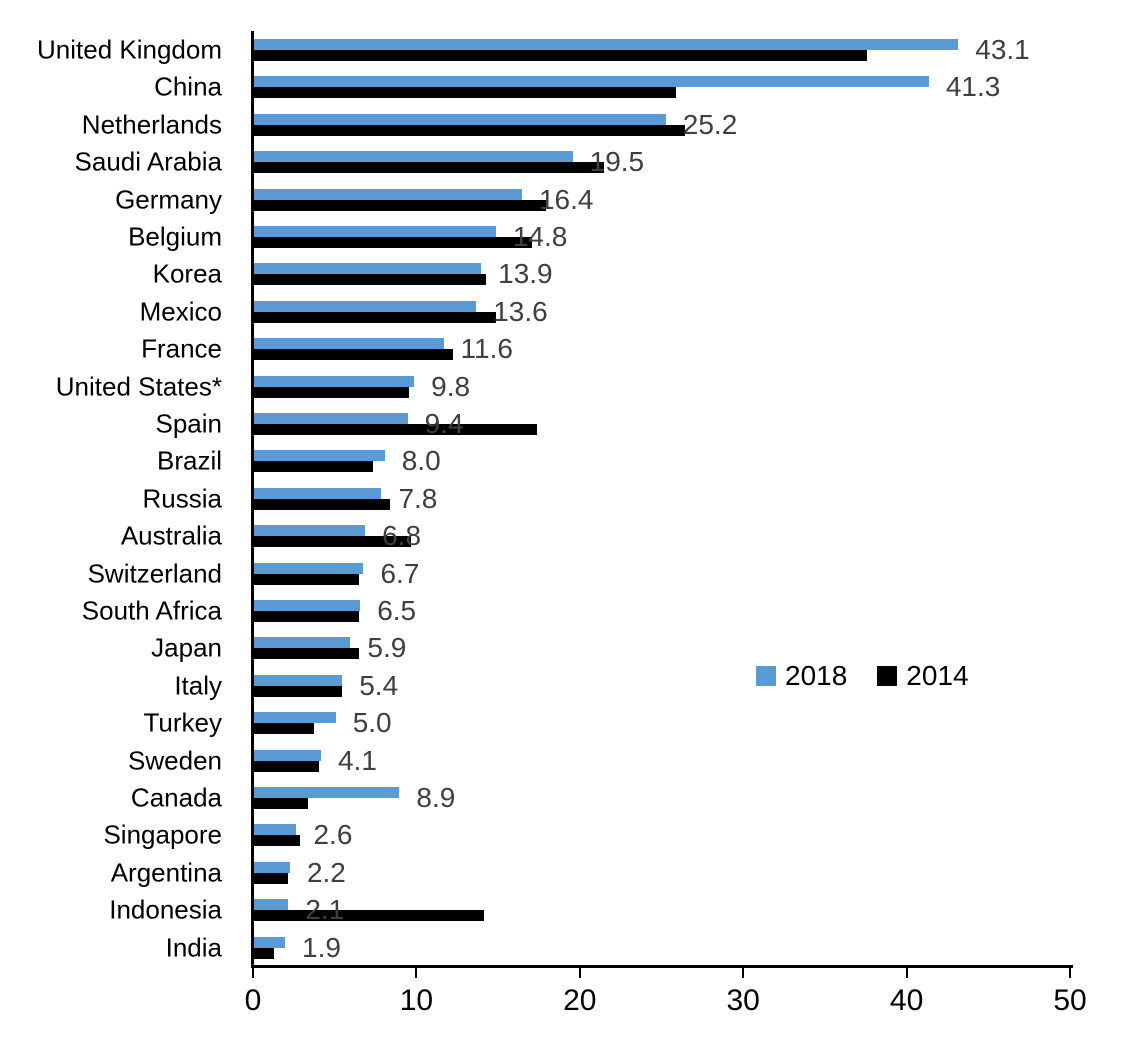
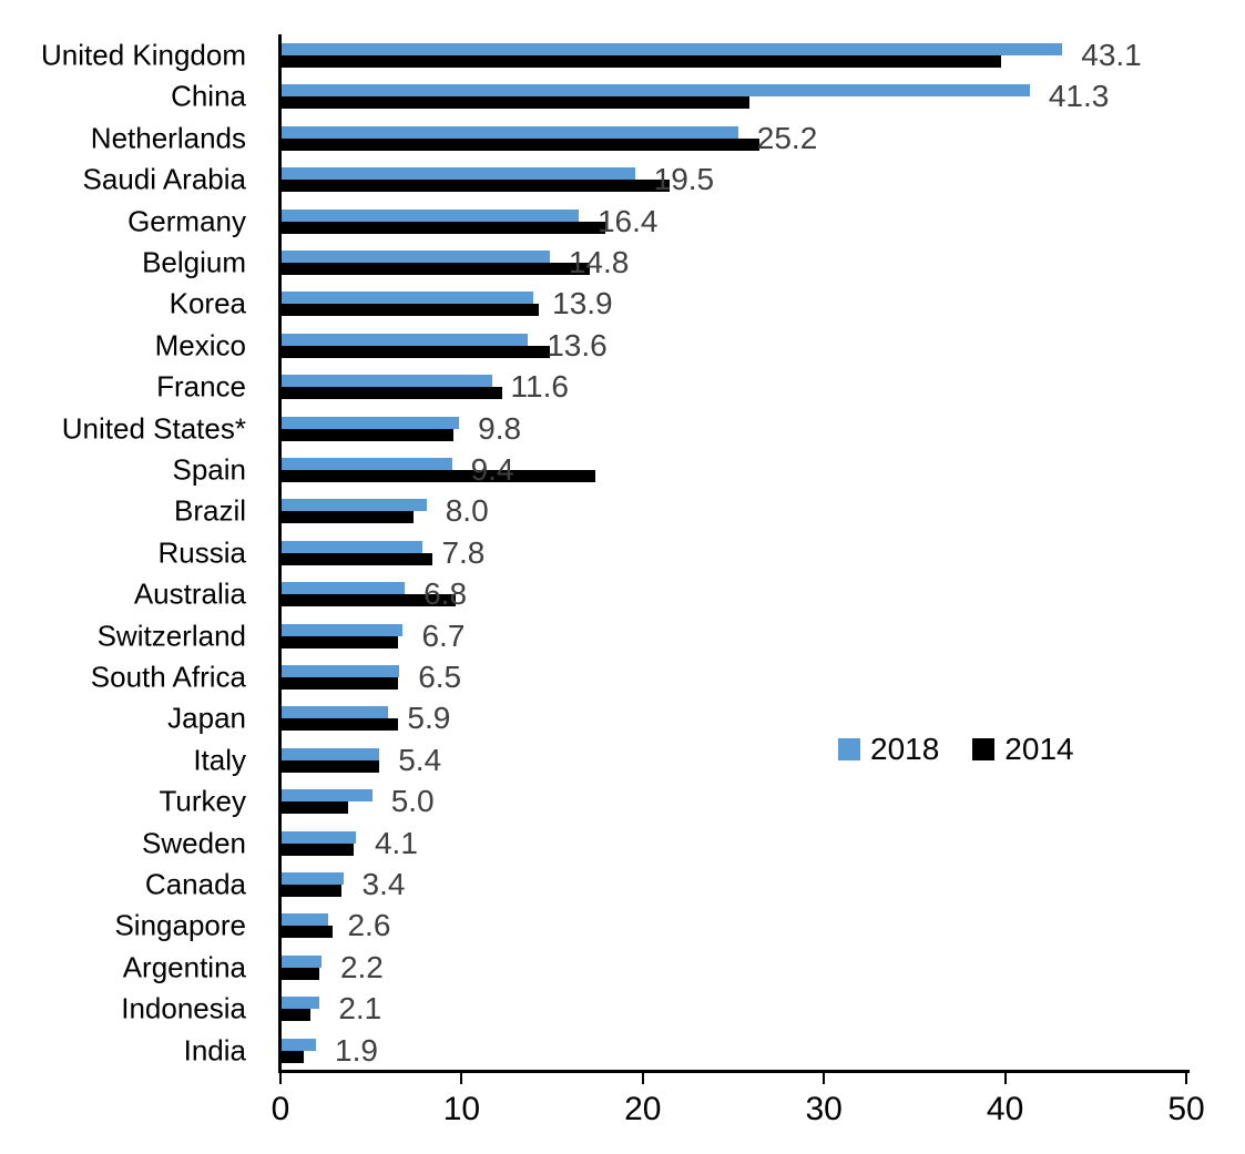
2014/United Kingdom: 37.5 -> 39.7
2018/Canada: 8.9 -> 3.4
2014/Indonesia: 14.1 -> 1.6
